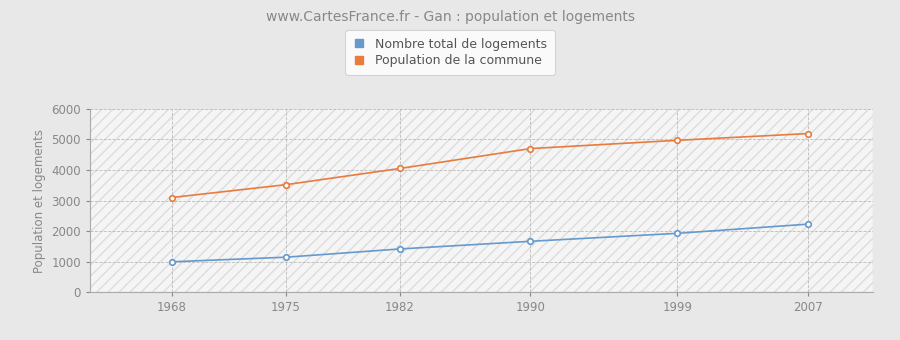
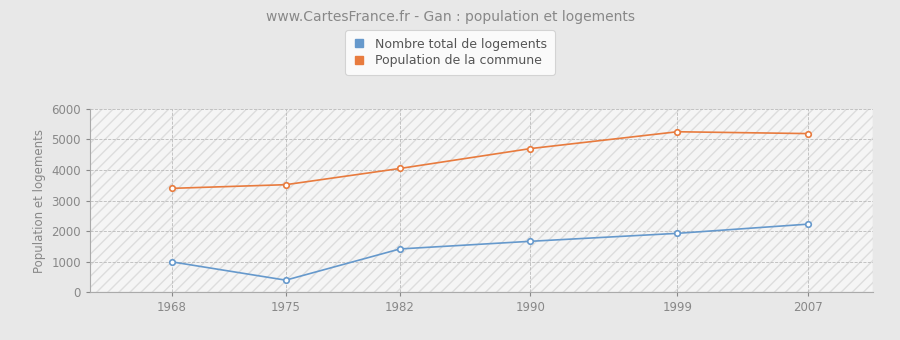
Population de la commune/1968: 3100 -> 3400
Nombre total de logements/1975: 1150 -> 400
Population de la commune/1999: 4970 -> 5250
